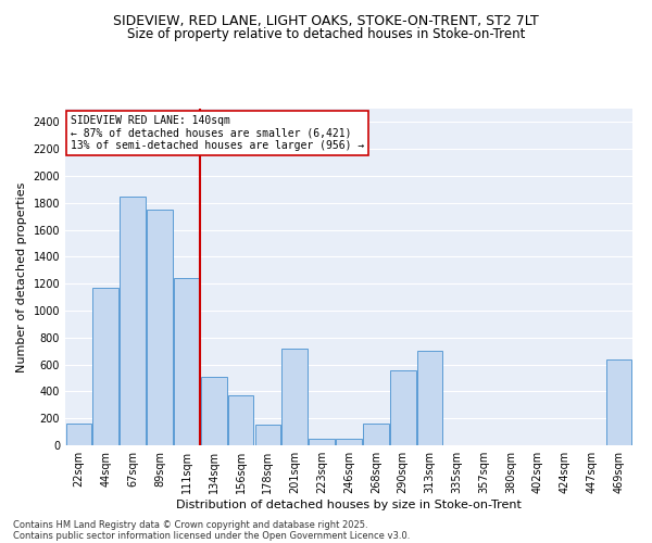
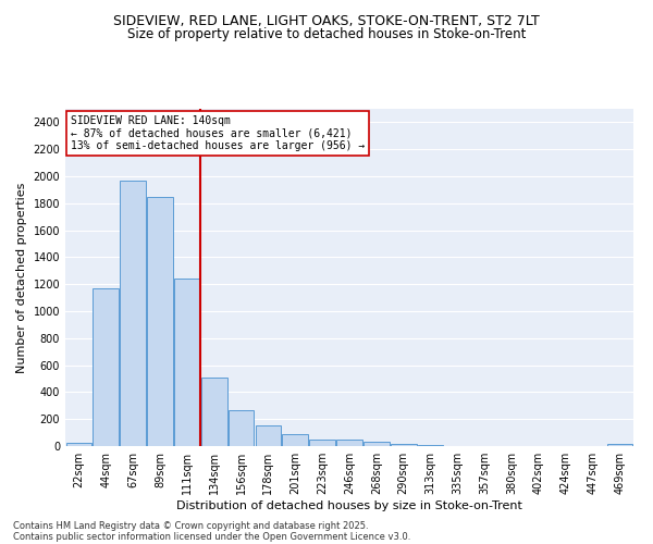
22sqm: 160 -> 20
67sqm: 1850 -> 1970
89sqm: 1750 -> 1850
156sqm: 370 -> 270
201sqm: 720 -> 90
268sqm: 160 -> 40
290sqm: 560 -> 20
313sqm: 700 -> 0
469sqm: 640 -> 20
